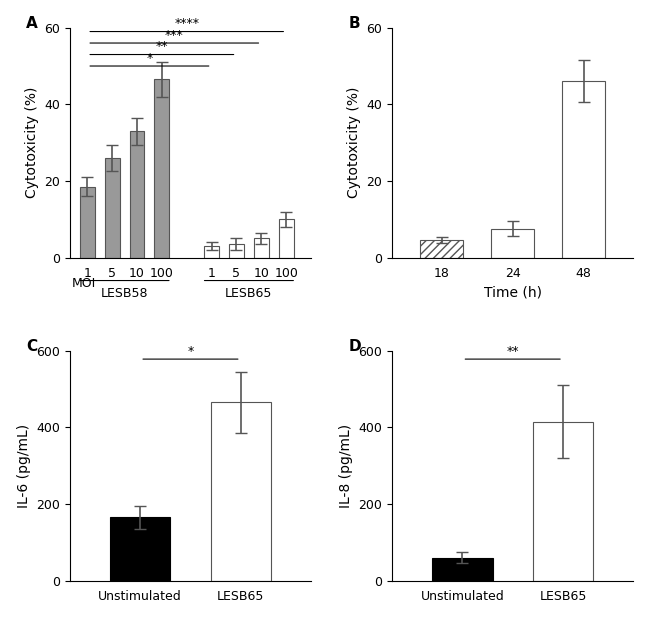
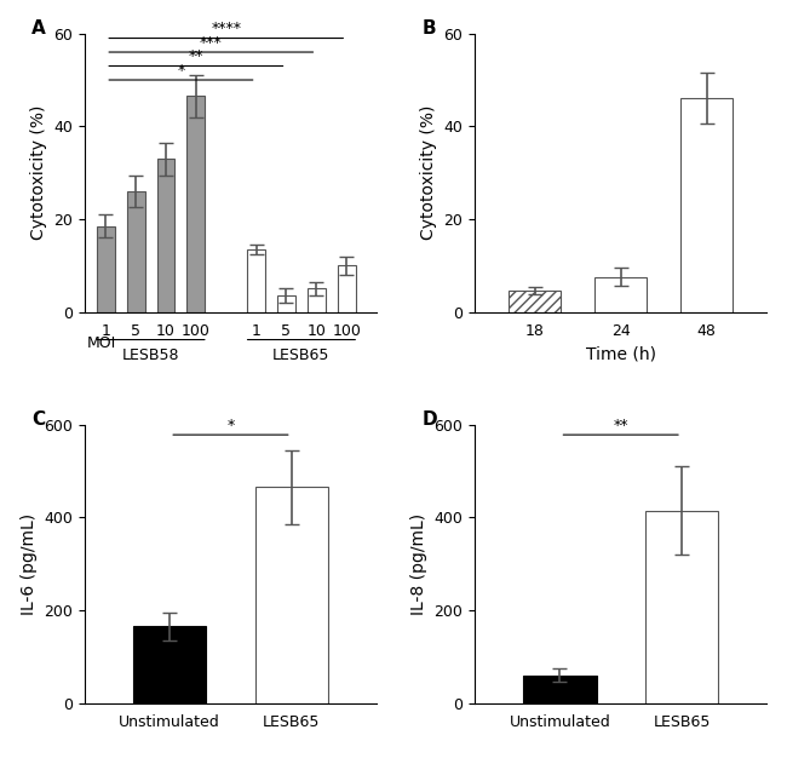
1: 3.0 -> 13.5
